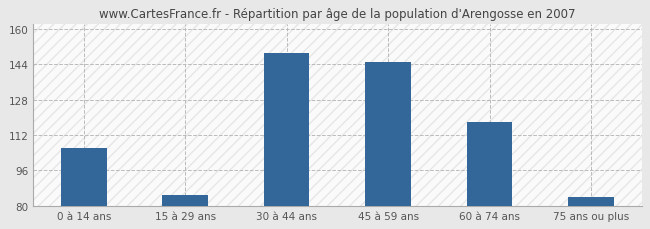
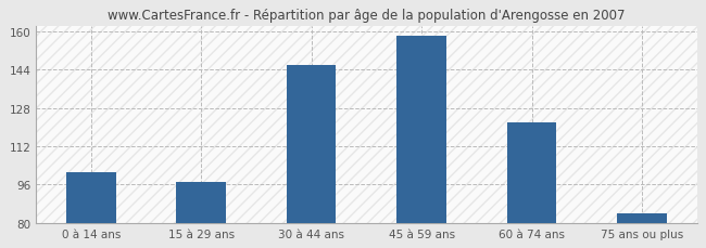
0 à 14 ans: 106 -> 101
15 à 29 ans: 85 -> 97
30 à 44 ans: 149 -> 146
45 à 59 ans: 145 -> 158
60 à 74 ans: 118 -> 122
